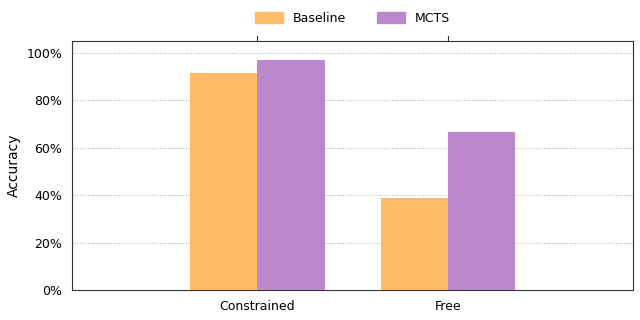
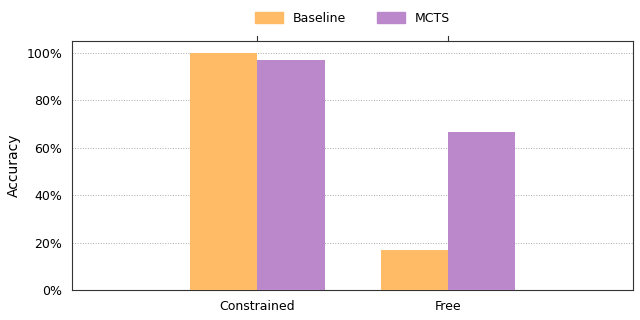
Baseline/Constrained: 91.5% -> 100.0%
Baseline/Free: 39.0% -> 17.2%
